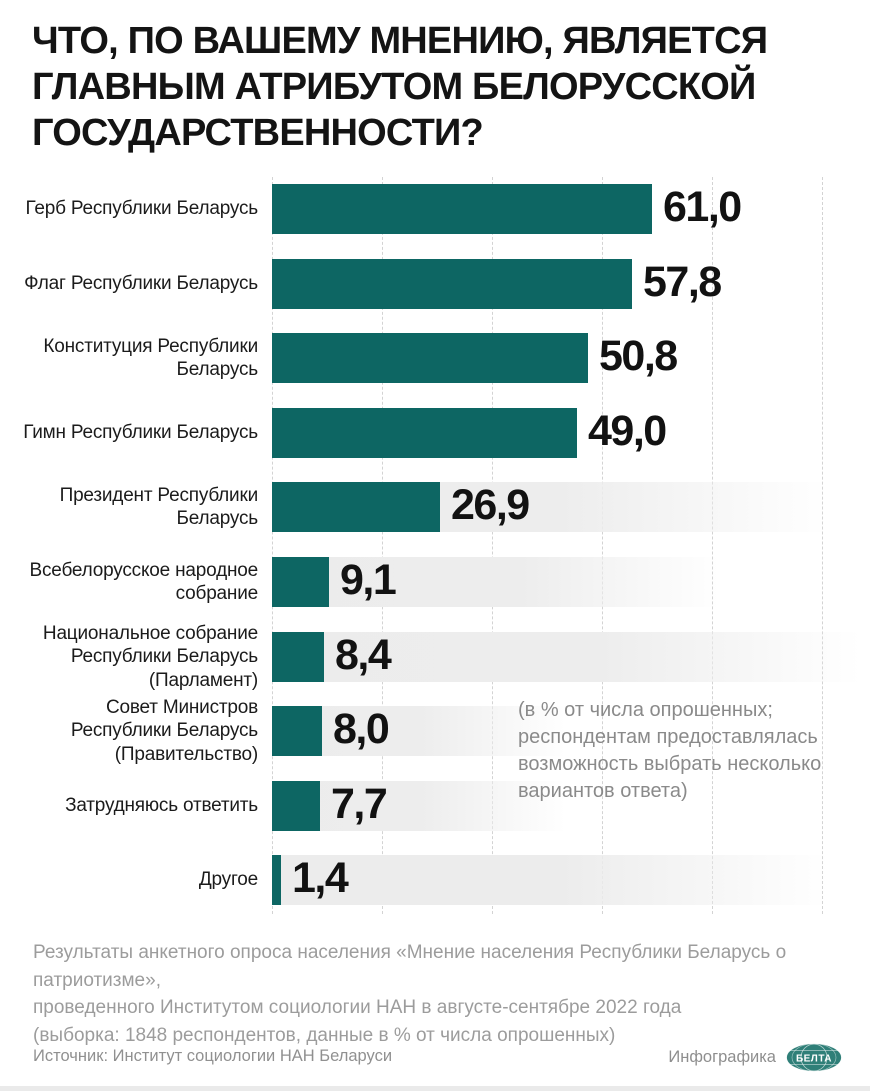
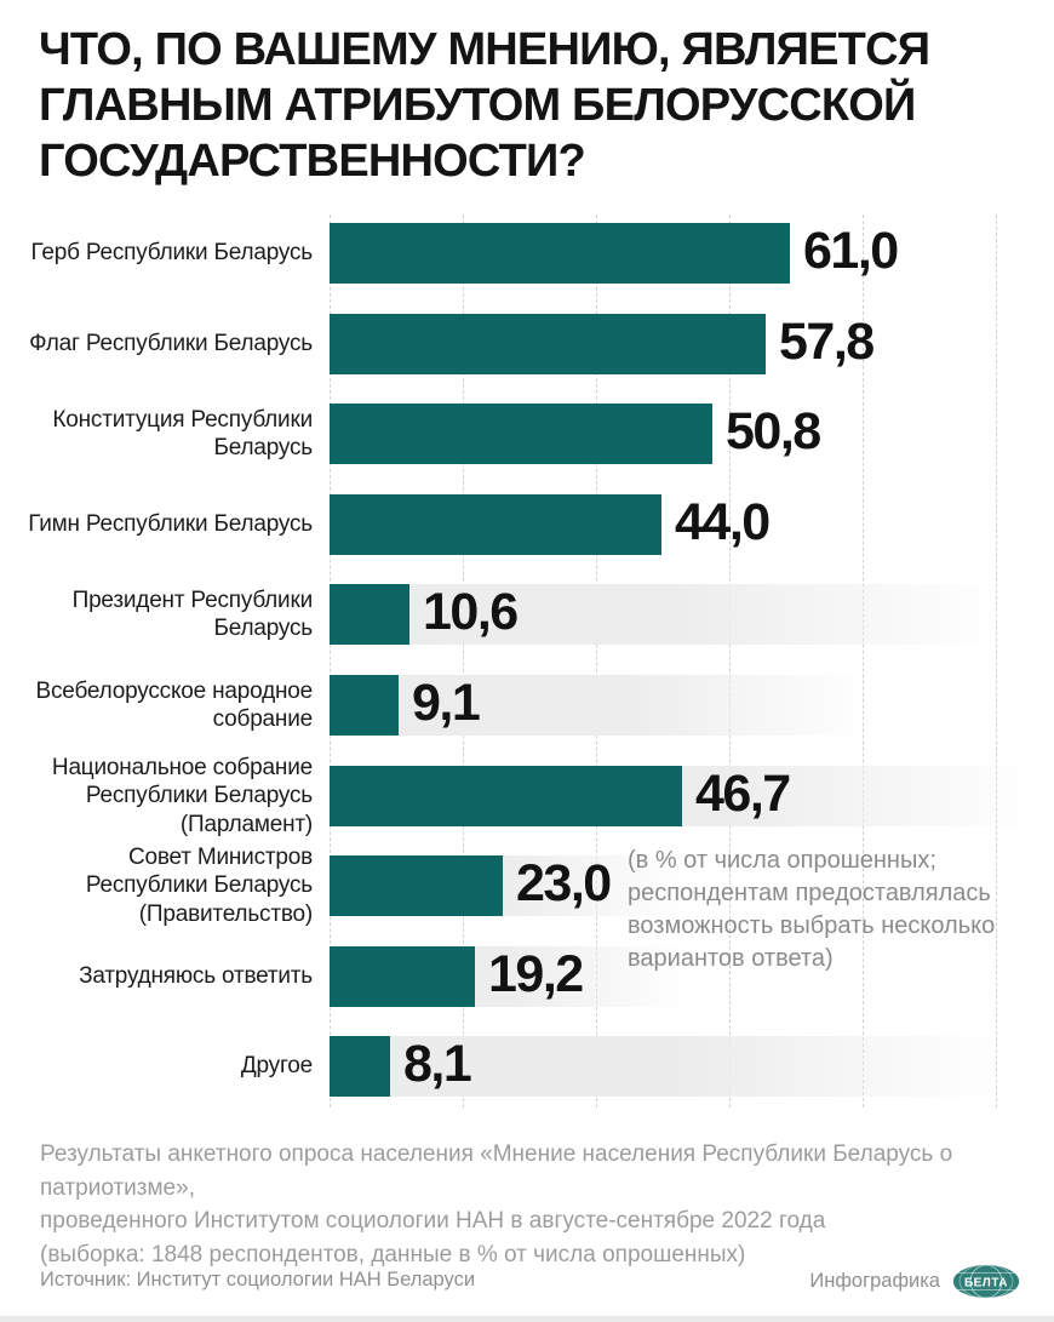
Гимн Республики Беларусь: 49,0 -> 44,0
Президент Республики Беларусь: 26,9 -> 10,6
Национальное собрание Республики Беларусь (Парламент): 8,4 -> 46,7
Совет Министров Республики Беларусь (Правительство): 8,0 -> 23,0
Затрудняюсь ответить: 7,7 -> 19,2
Другое: 1,4 -> 8,1
